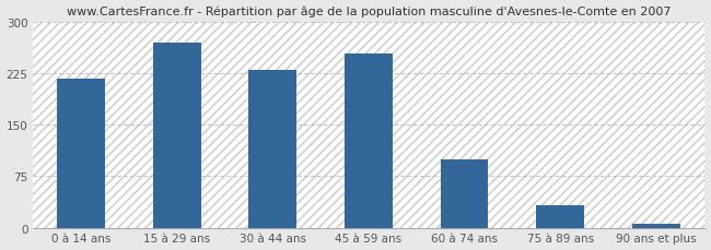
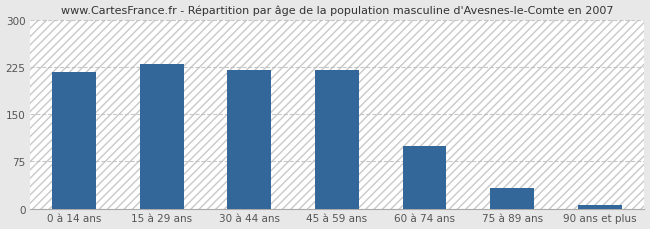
15 à 29 ans: 270 -> 230
30 à 44 ans: 230 -> 221
45 à 59 ans: 254 -> 220
